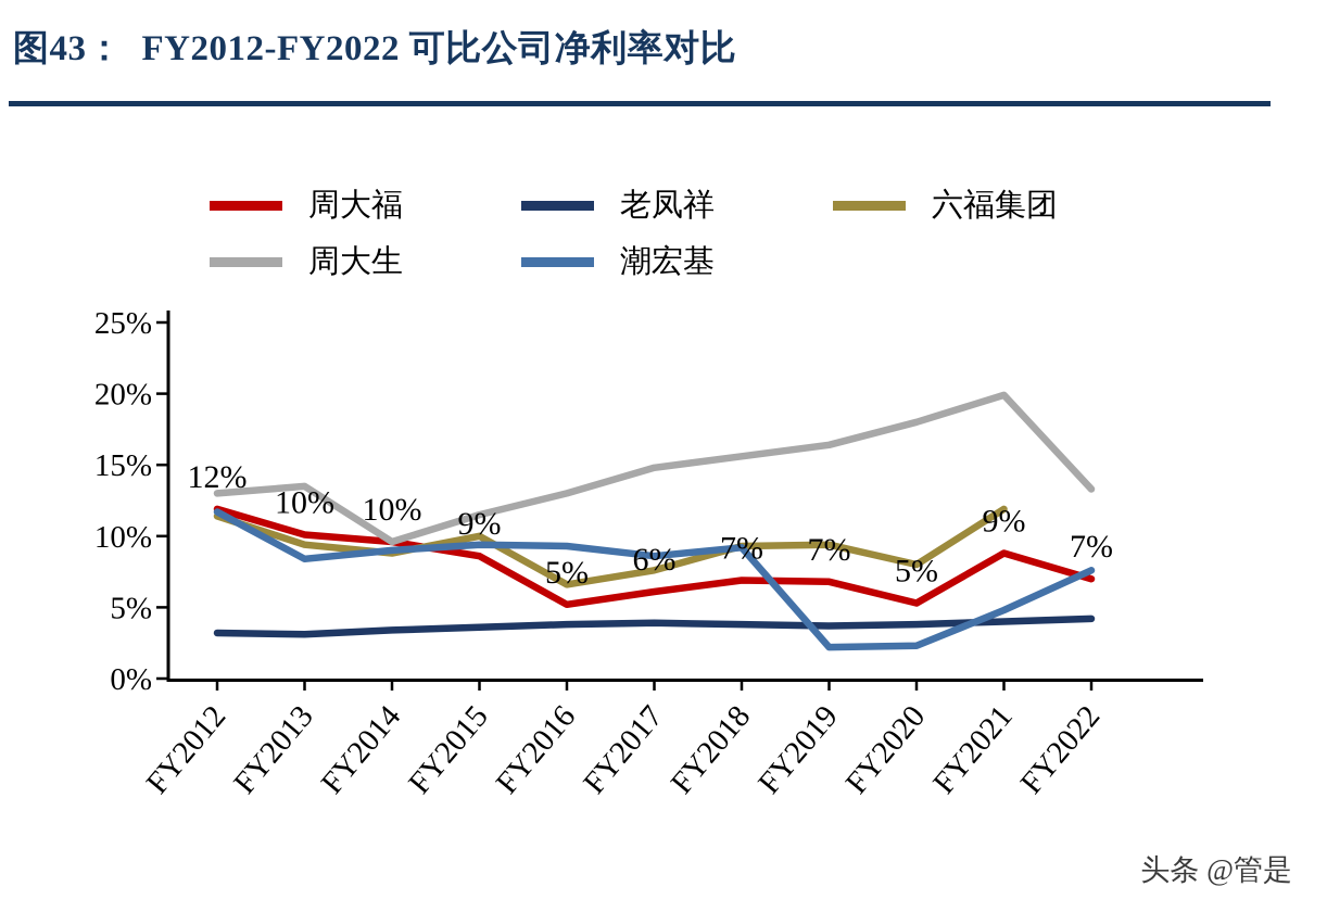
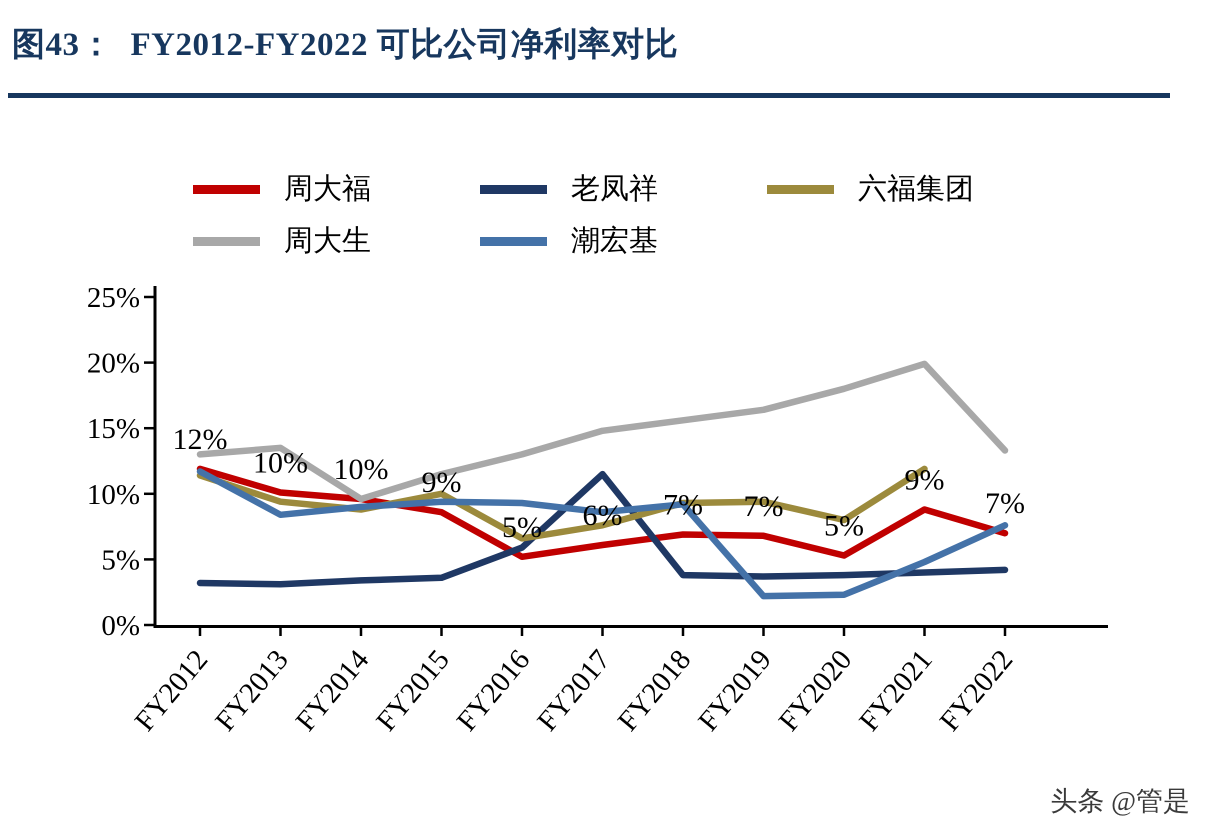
老凤祥/FY2016: 3.8% -> 5.9%
老凤祥/FY2017: 3.9% -> 11.5%
